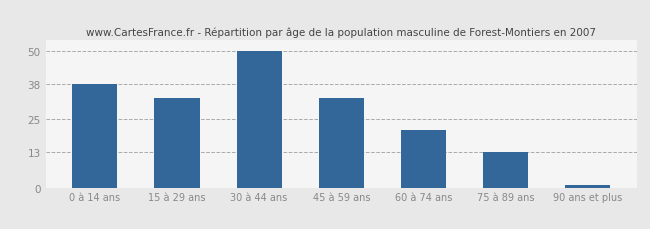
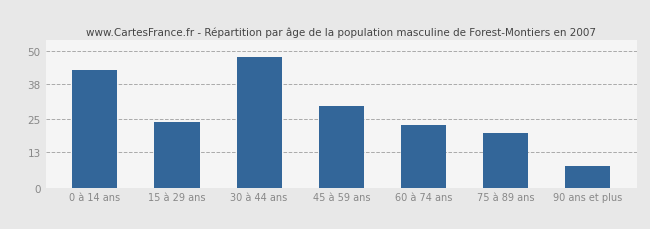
0 à 14 ans: 38 -> 43
15 à 29 ans: 33 -> 24
30 à 44 ans: 50 -> 48
45 à 59 ans: 33 -> 30
60 à 74 ans: 21 -> 23
75 à 89 ans: 13 -> 20
90 ans et plus: 1 -> 8
